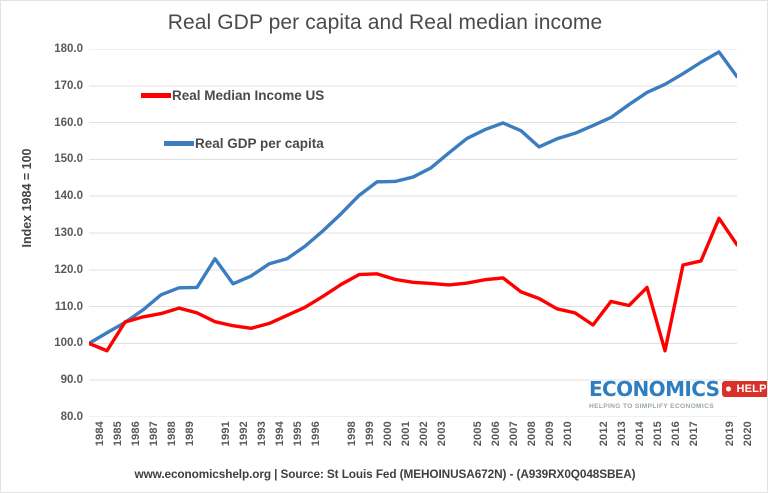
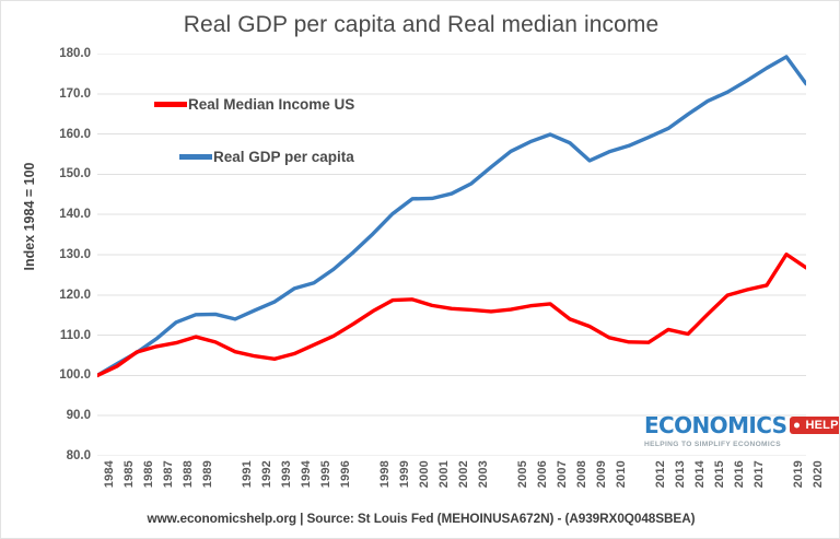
Real Median Income US/1985: 98 -> 102
Real GDP per capita/1991: 123 -> 114
Real Median Income US/2012: 105 -> 108
Real Median Income US/2016: 98 -> 120
Real Median Income US/2019: 134 -> 130
